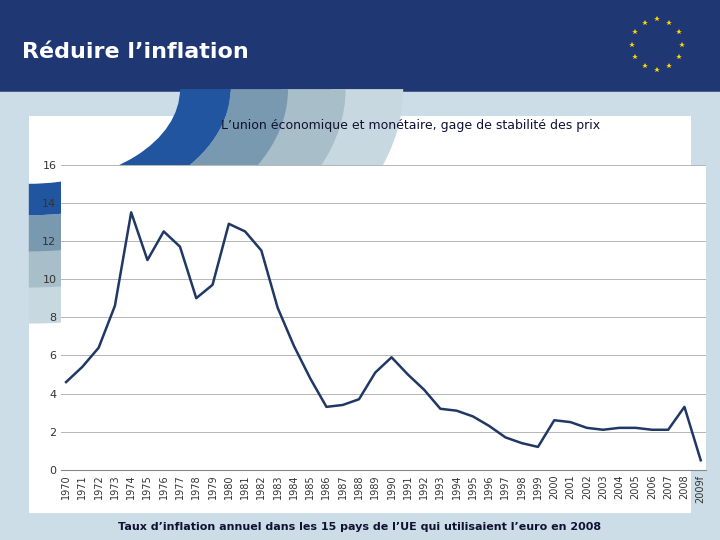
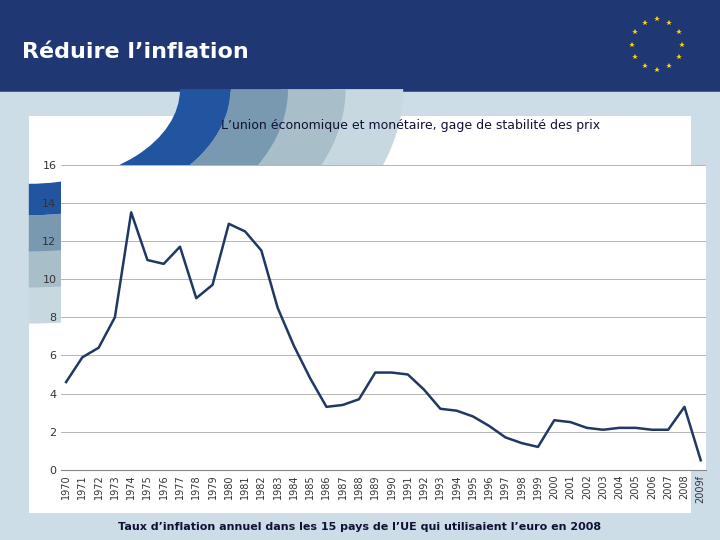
1971: 5.4 -> 5.9
1973: 8.6 -> 8.0
1976: 12.5 -> 10.8
1990: 5.9 -> 5.1
